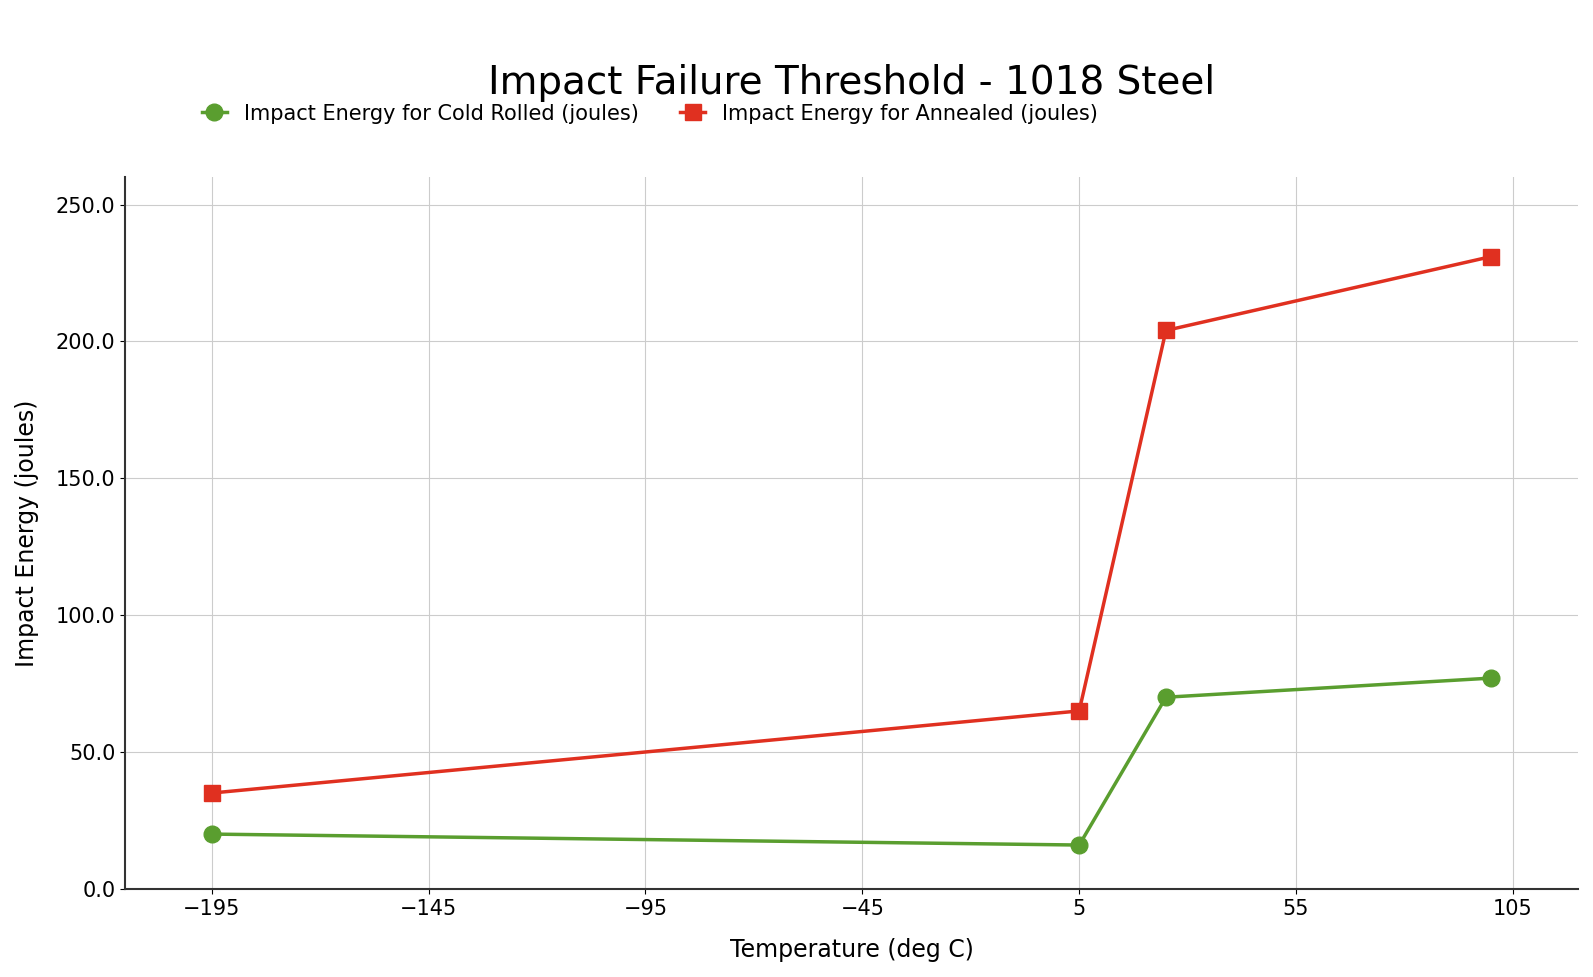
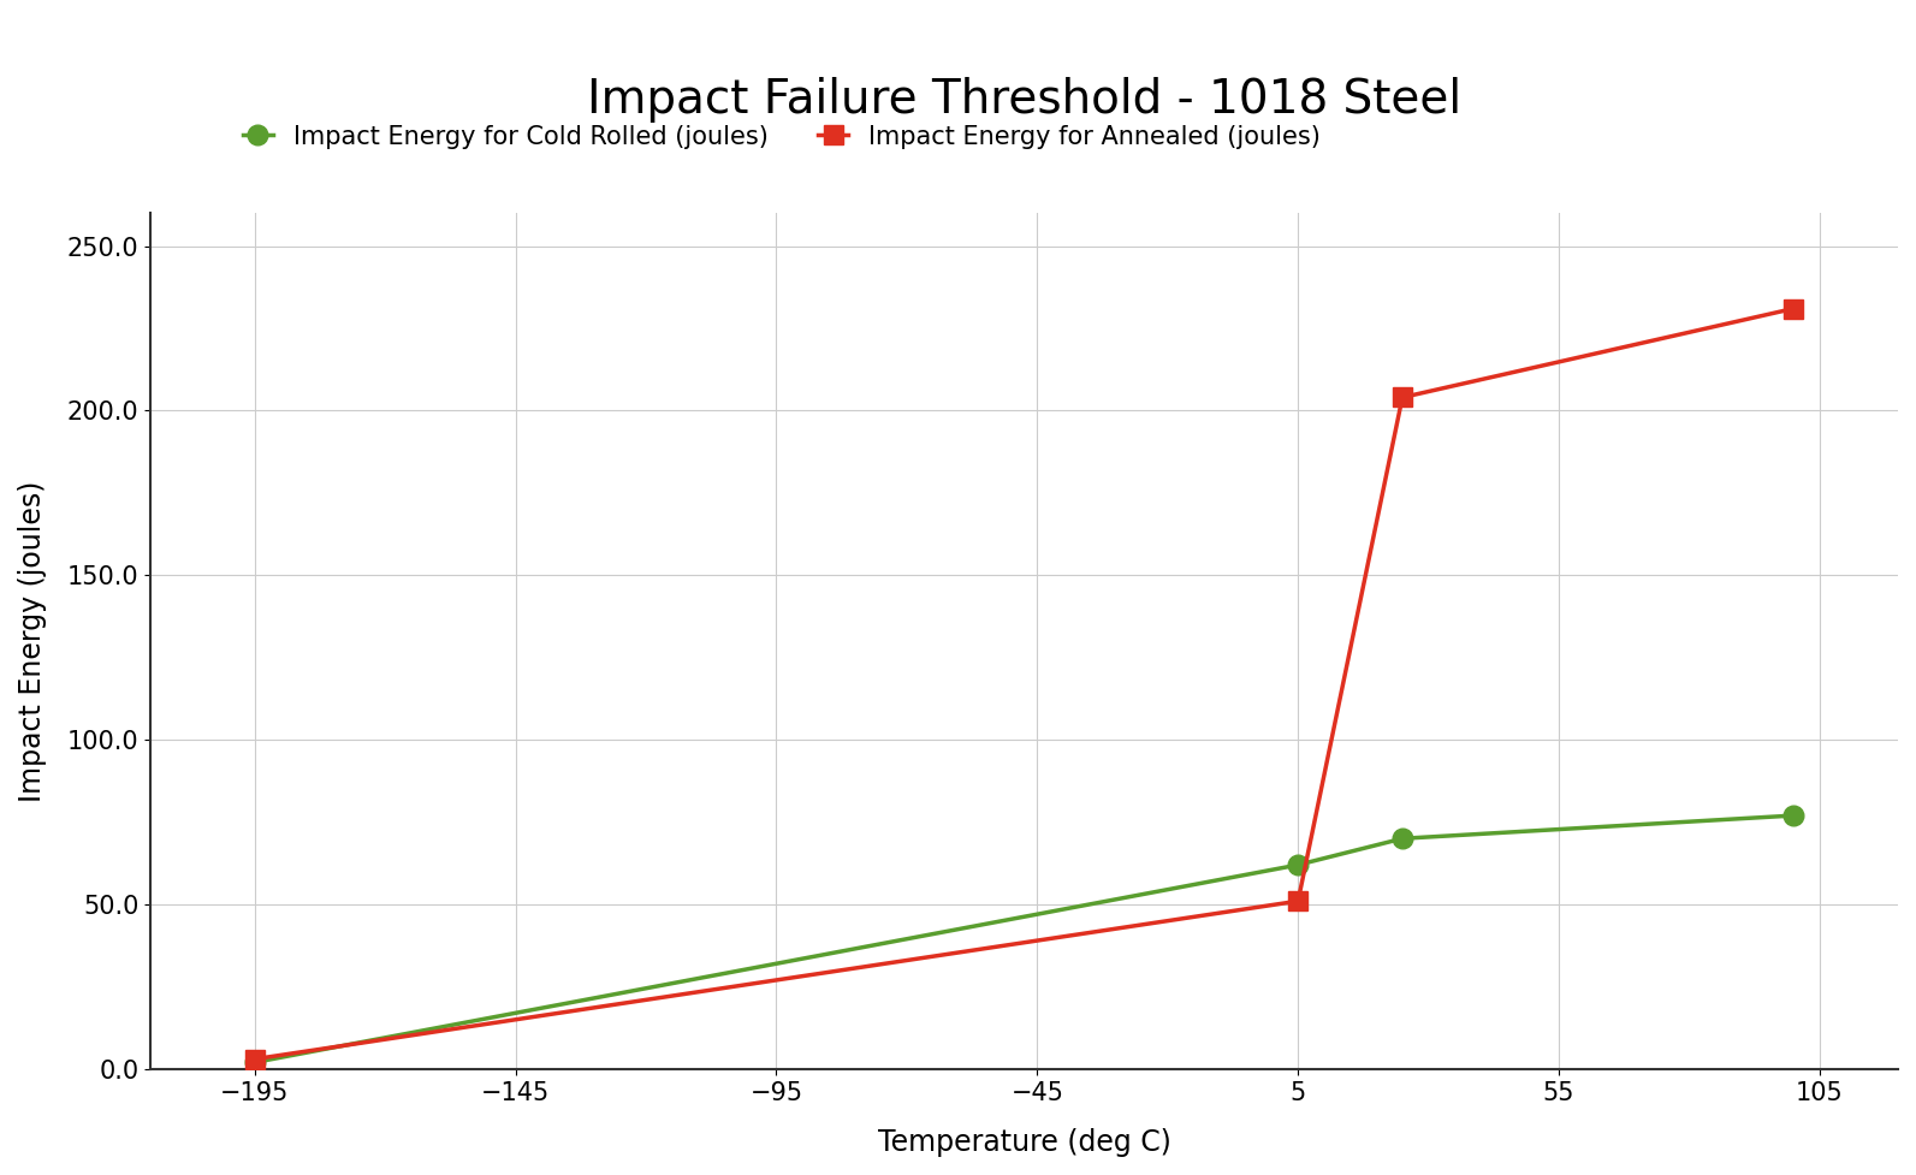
Impact Energy for Cold Rolled (joules)/−195: 20 -> 2
Impact Energy for Annealed (joules)/−195: 35 -> 3
Impact Energy for Cold Rolled (joules)/5: 16 -> 62
Impact Energy for Annealed (joules)/5: 65 -> 51
